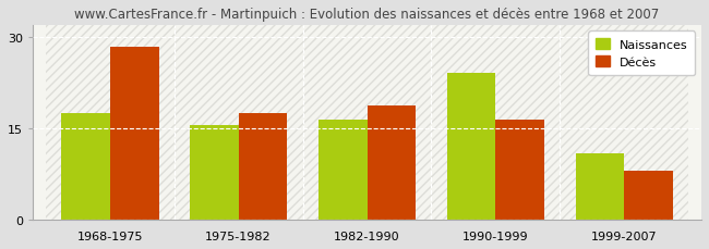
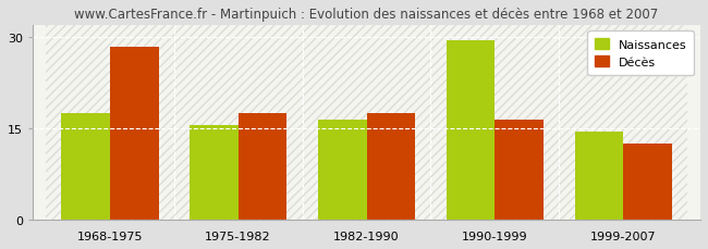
Décès/1982-1990: 18.8 -> 17.5
Naissances/1990-1999: 24.2 -> 29.5
Naissances/1999-2007: 11.0 -> 14.5
Décès/1999-2007: 8.0 -> 12.5
